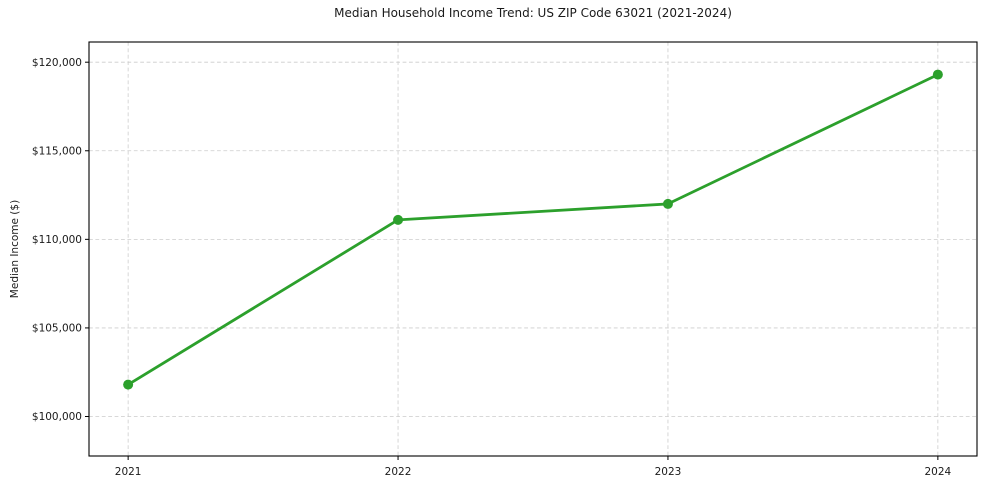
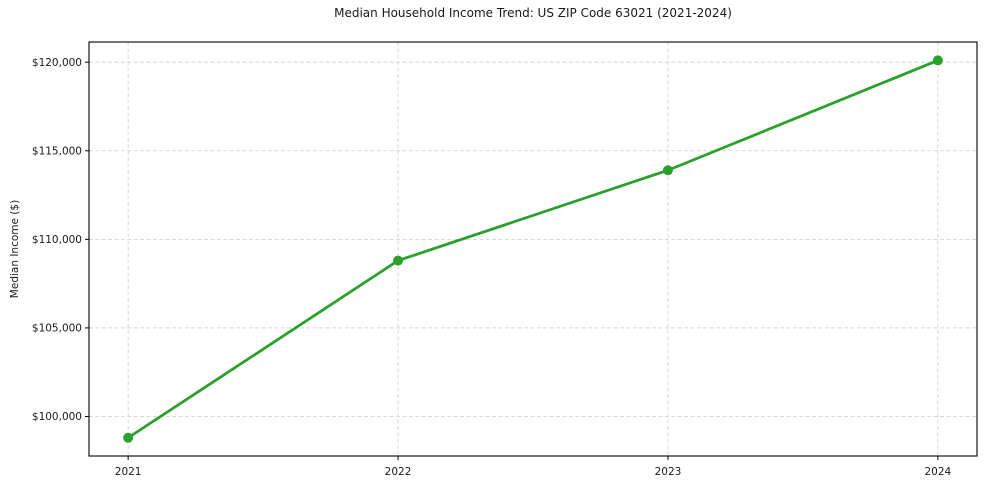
2021: $101800 -> $98800
2022: $111100 -> $108800
2023: $112000 -> $113900
2024: $119300 -> $120100
